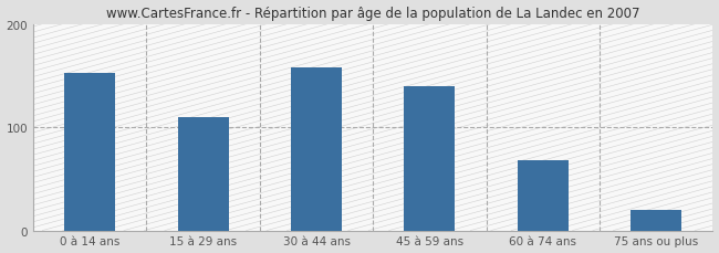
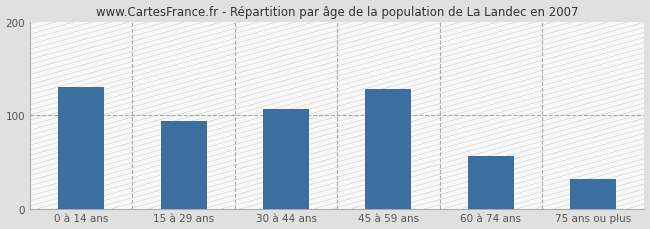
0 à 14 ans: 152 -> 130
15 à 29 ans: 110 -> 94
30 à 44 ans: 158 -> 106
45 à 59 ans: 140 -> 128
60 à 74 ans: 68 -> 56
75 ans ou plus: 20 -> 32
